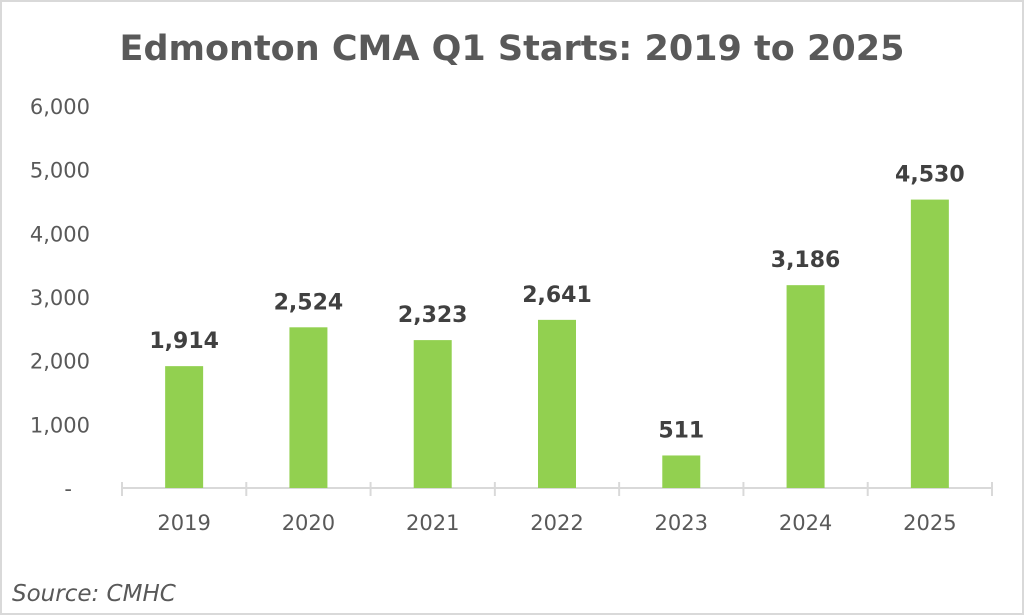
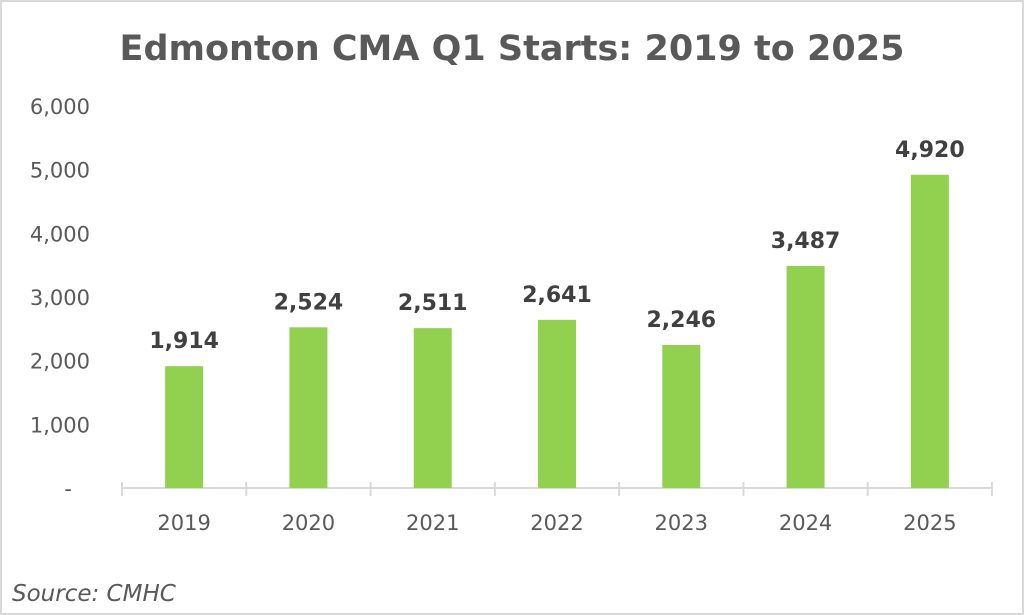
2021: 2,323 -> 2,511
2023: 511 -> 2,246
2024: 3,186 -> 3,487
2025: 4,530 -> 4,920
